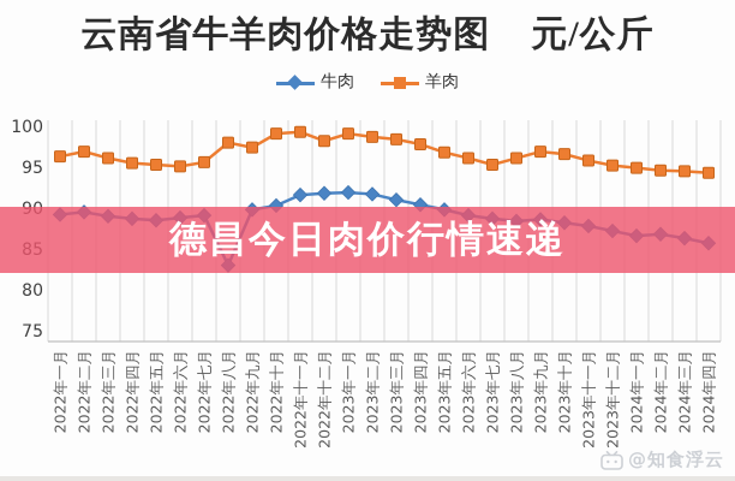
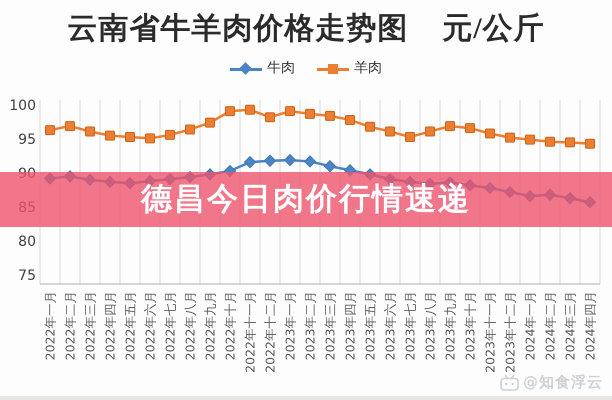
牛肉/2022年八月: 83 -> 89
羊肉/2022年八月: 98 -> 96
